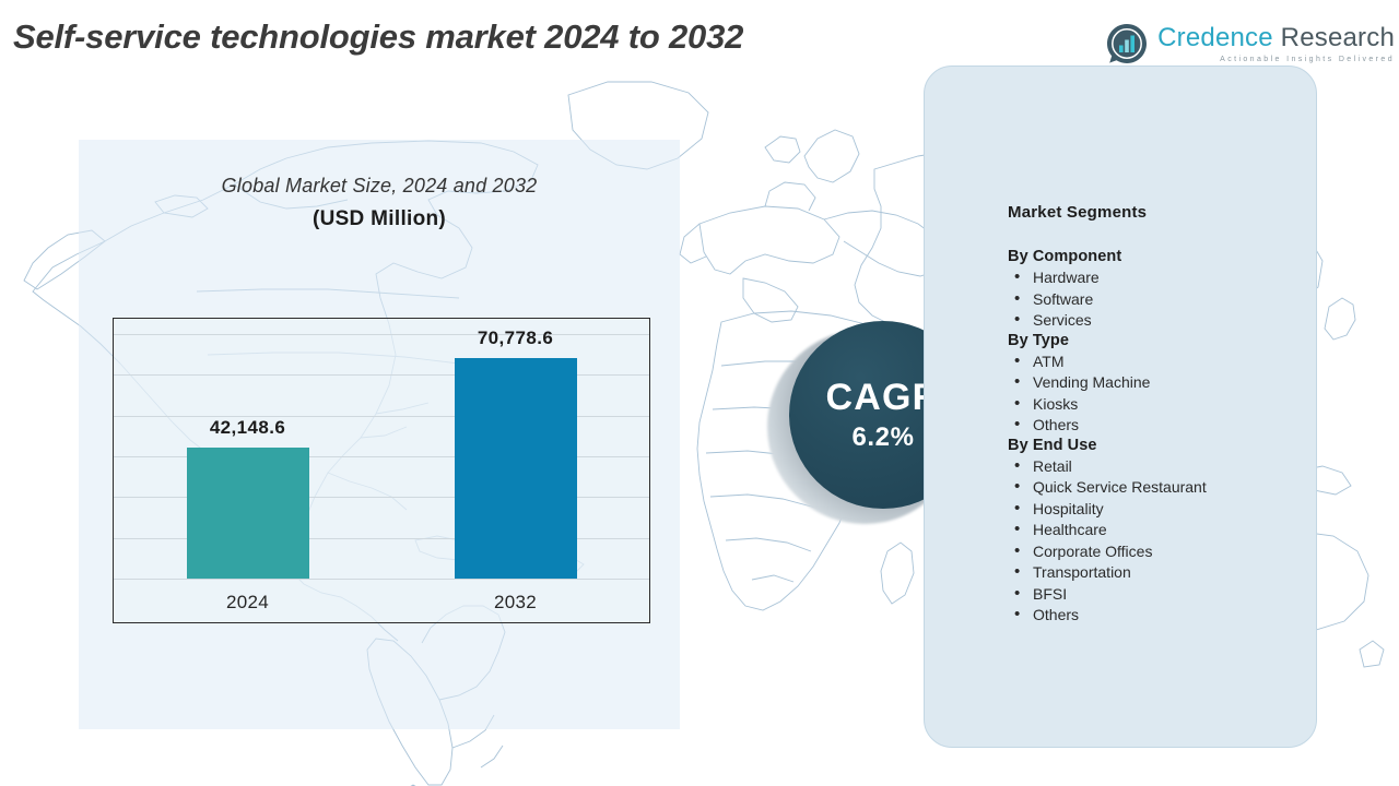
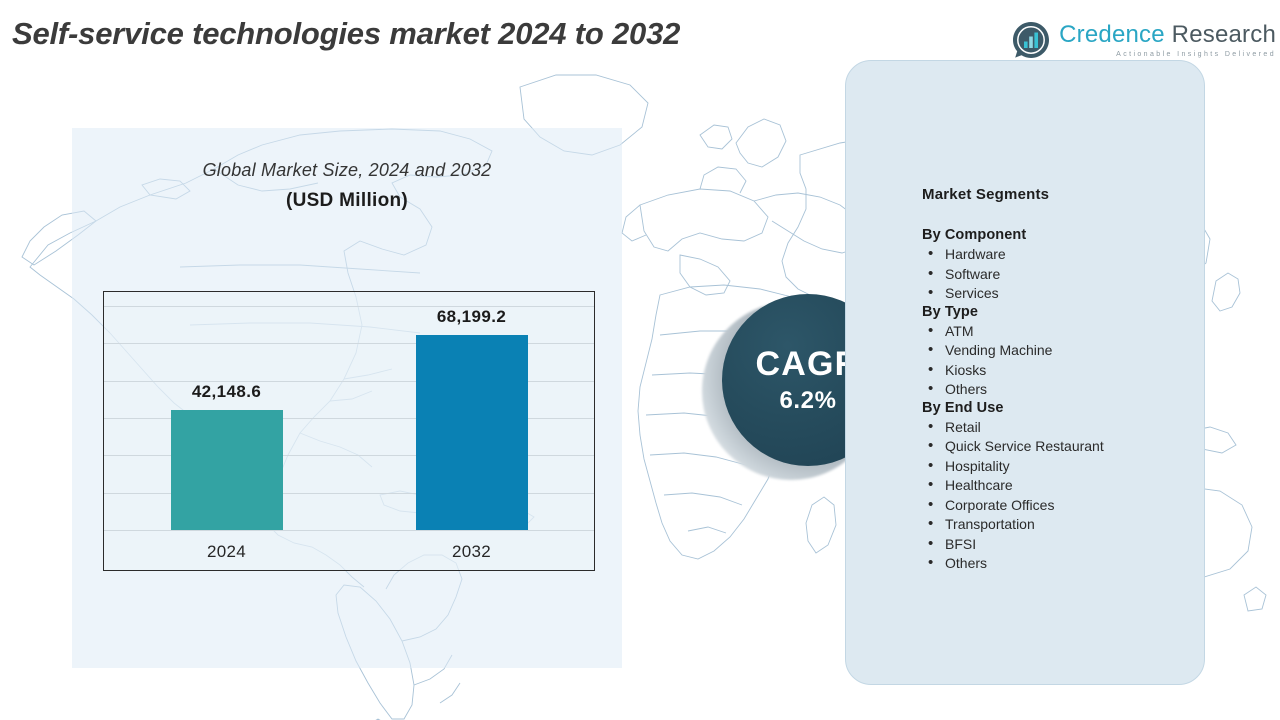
2032: 70,778.6 -> 68,199.2
